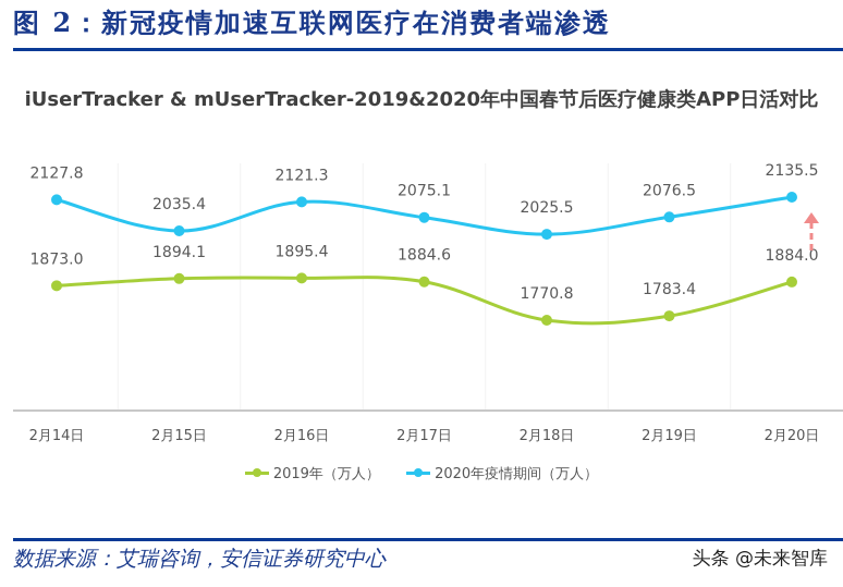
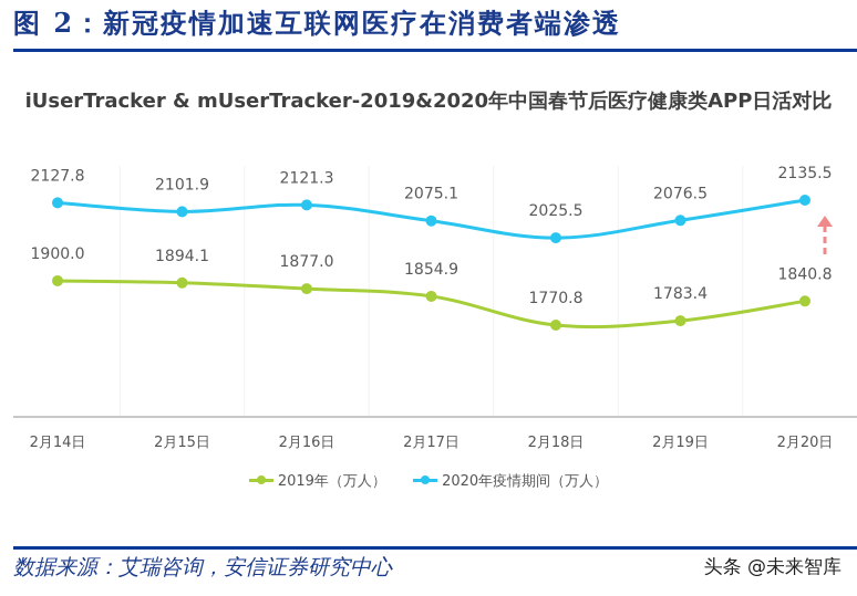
2019年（万人）/2月14日: 1873.0 -> 1900.0
2020年疫情期间（万人）/2月15日: 2035.4 -> 2101.9
2019年（万人）/2月16日: 1895.4 -> 1877.0
2019年（万人）/2月17日: 1884.6 -> 1854.9
2019年（万人）/2月20日: 1884.0 -> 1840.8
